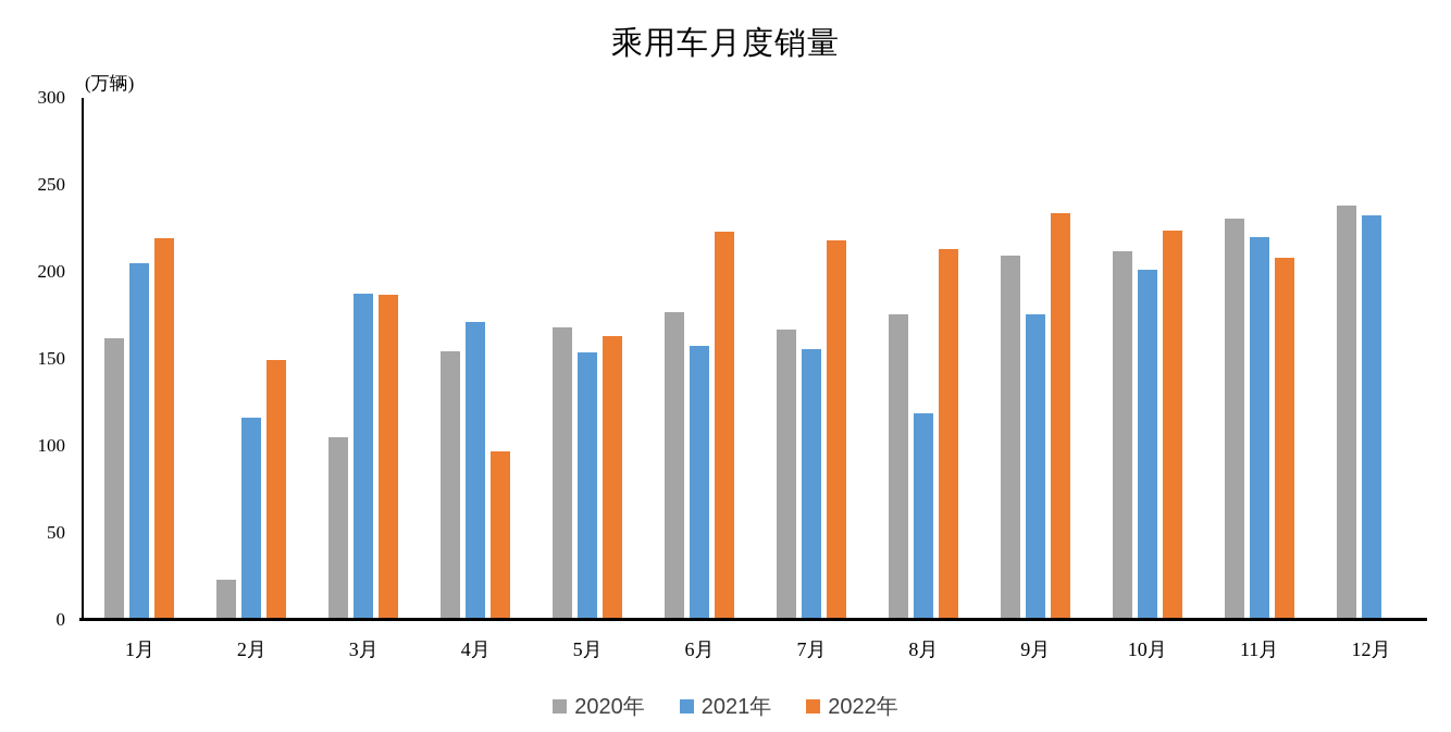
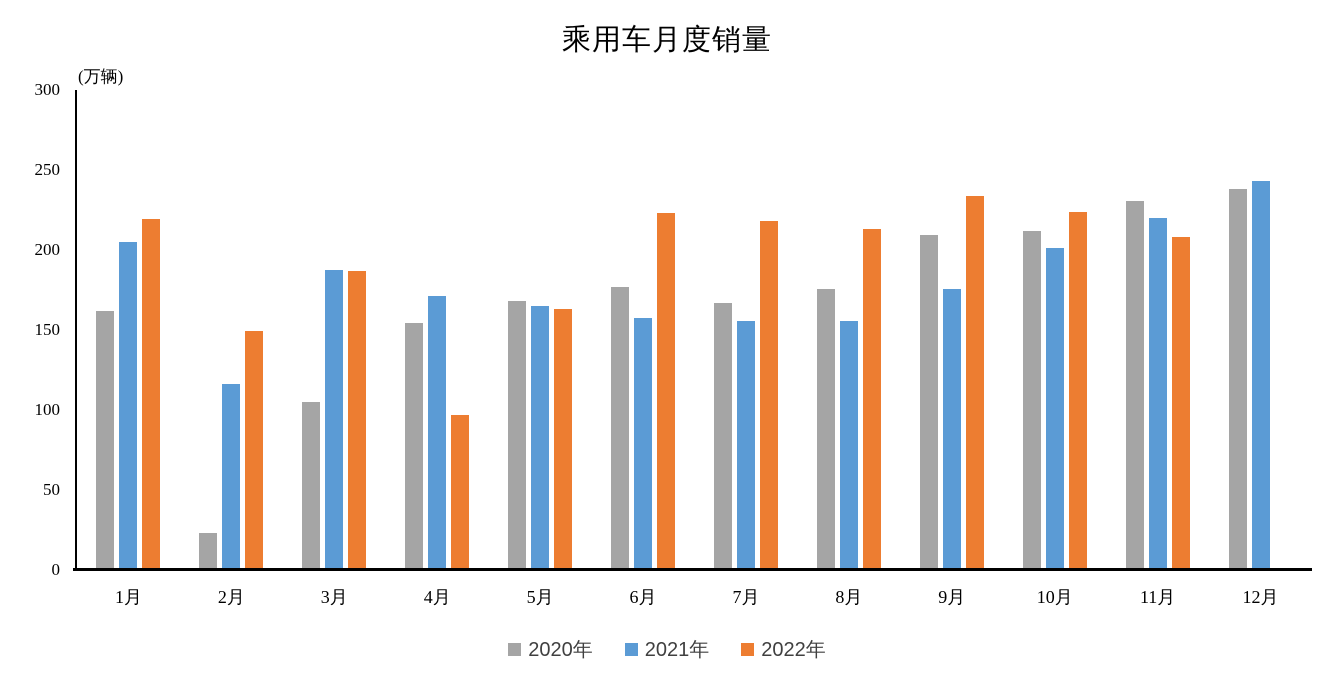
2021年/5月: 153 -> 165
2021年/8月: 118 -> 155
2021年/12月: 232 -> 242
